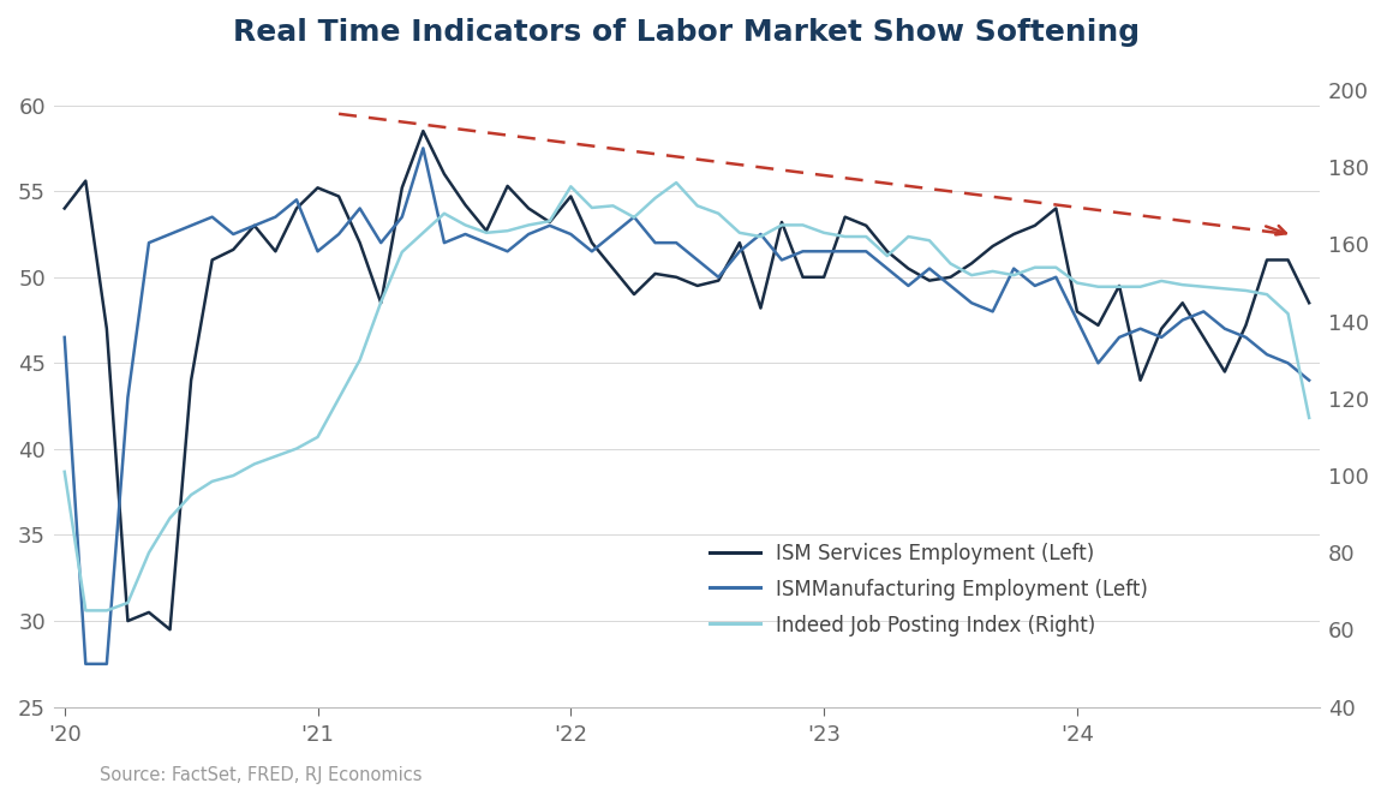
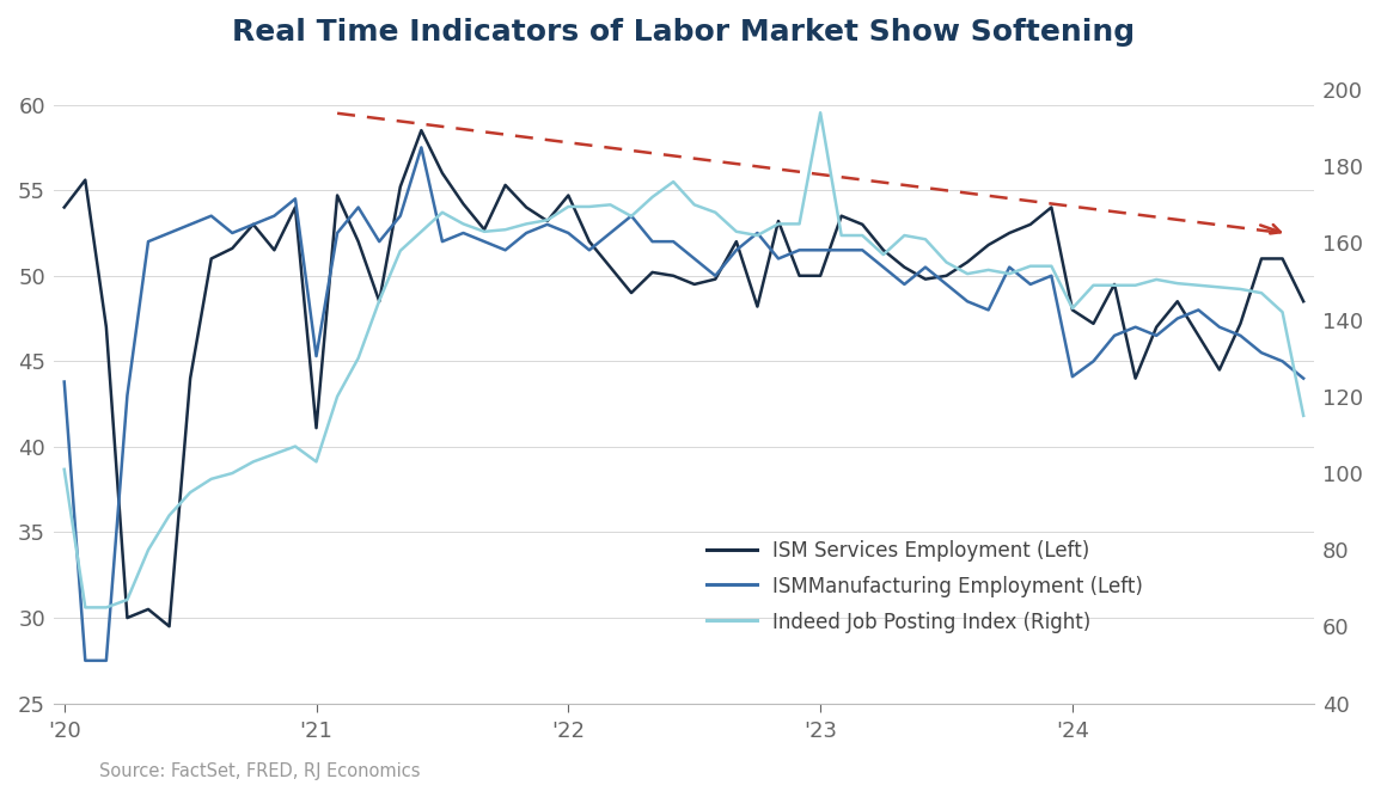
ISMManufacturing Employment (Left)/'20: 46.5 -> 43.8
ISM Services Employment (Left)/'21: 55.2 -> 41.1
ISMManufacturing Employment (Left)/'21: 51.5 -> 45.3
Indeed Job Posting Index (Right)/'21: 110.0 -> 103.0
Indeed Job Posting Index (Right)/'22: 175.0 -> 169.5
Indeed Job Posting Index (Right)/'23: 163.0 -> 194.0
ISMManufacturing Employment (Left)/'24: 47.5 -> 44.1
Indeed Job Posting Index (Right)/'24: 150.0 -> 143.0
